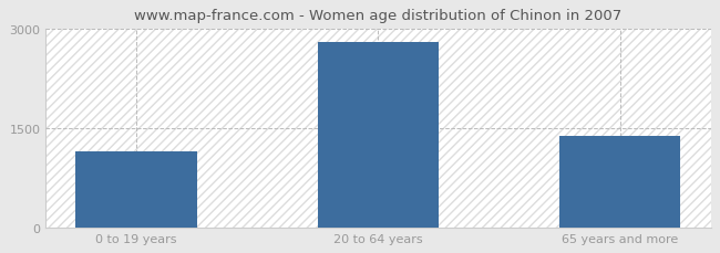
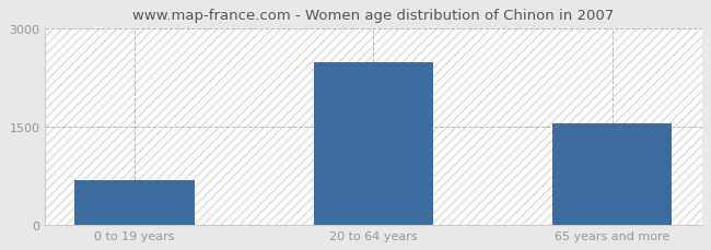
0 to 19 years: 1150 -> 680
20 to 64 years: 2800 -> 2480
65 years and more: 1380 -> 1540
